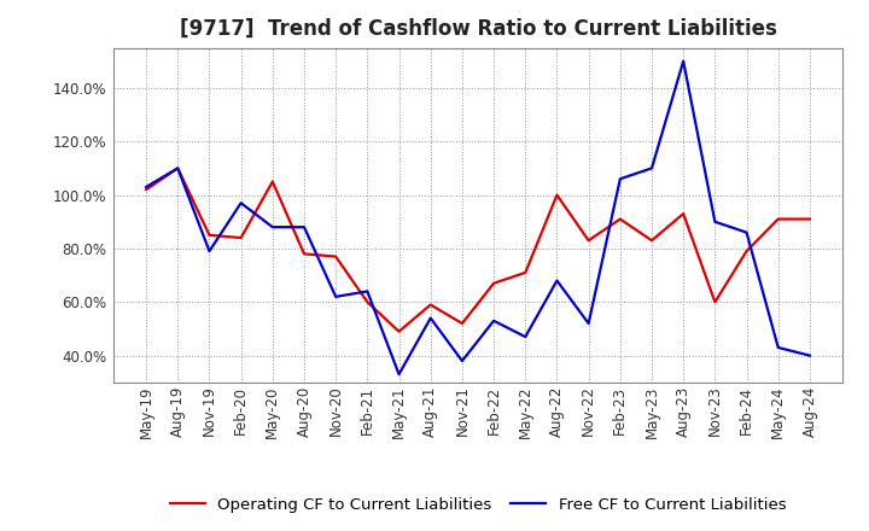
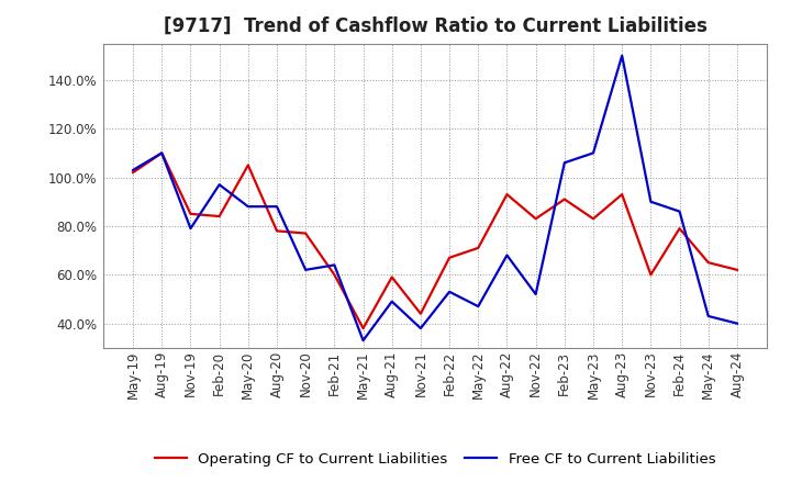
Operating CF to Current Liabilities/May-21: 49% -> 38%
Free CF to Current Liabilities/Aug-21: 54% -> 49%
Operating CF to Current Liabilities/Nov-21: 52% -> 44%
Operating CF to Current Liabilities/Aug-22: 100% -> 93%
Operating CF to Current Liabilities/May-24: 91% -> 65%
Operating CF to Current Liabilities/Aug-24: 91% -> 62%
